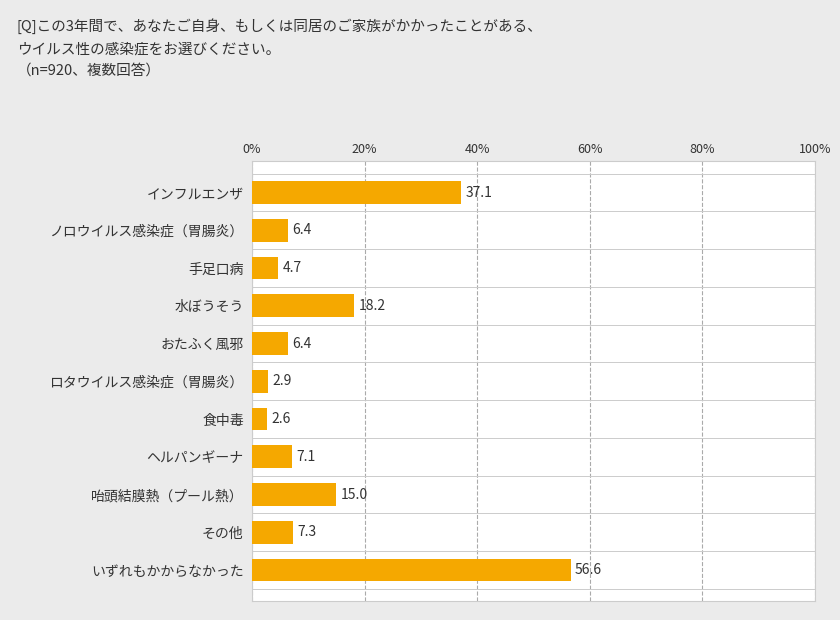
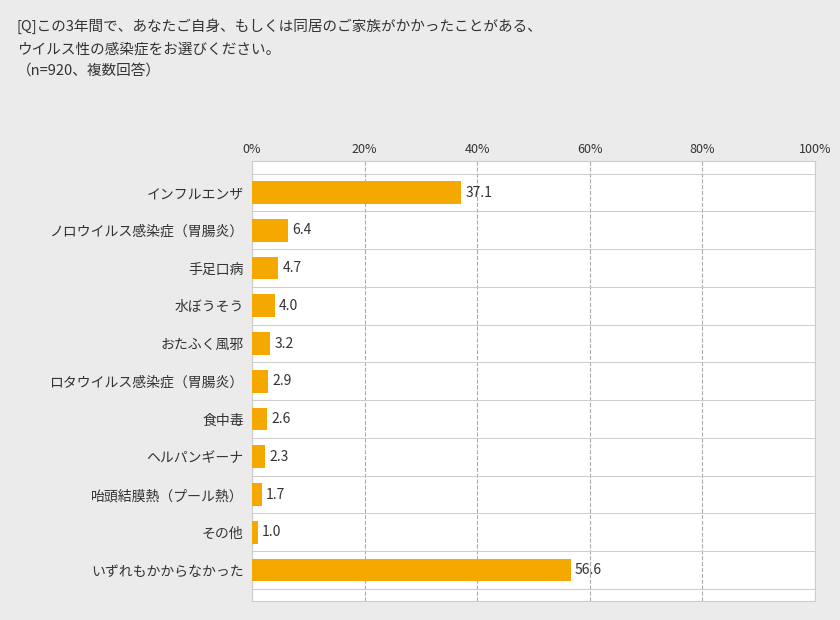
水ぼうそう: 18.2 -> 4.0
おたふく風邪: 6.4 -> 3.2
ヘルパンギーナ: 7.1 -> 2.3
咍頭結膜熱（プール熱）: 15.0 -> 1.7
その他: 7.3 -> 1.0
